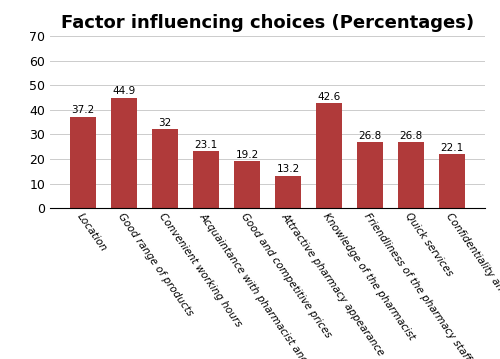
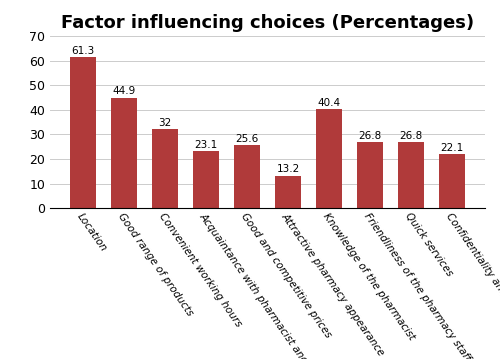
Location: 37.2 -> 61.3
Good and competitive prices: 19.2 -> 25.6
Knowledge of the pharmacist: 42.6 -> 40.4
